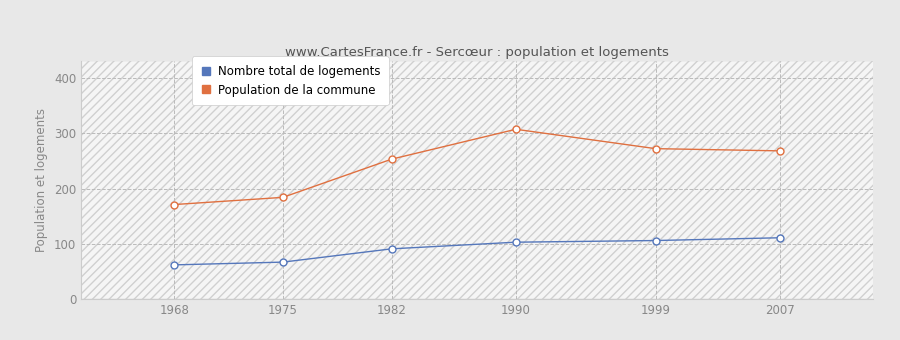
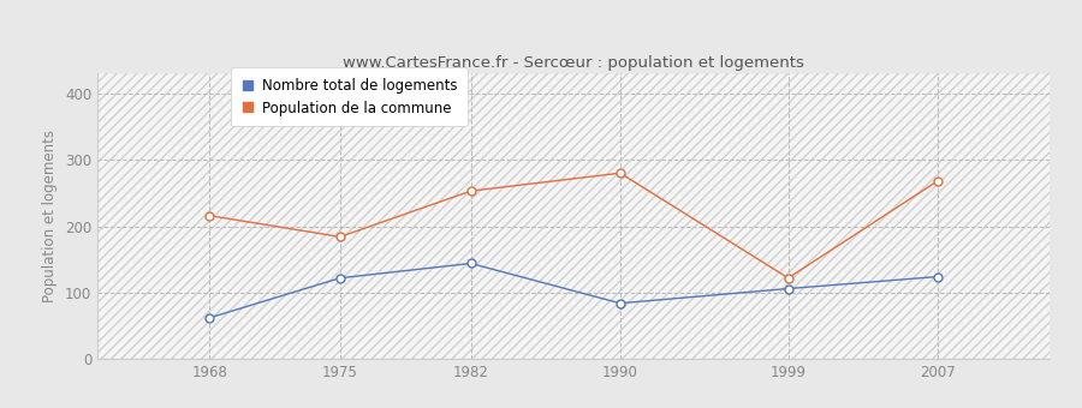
Population de la commune/1968: 171 -> 216
Nombre total de logements/1975: 67 -> 122
Nombre total de logements/1982: 91 -> 144
Nombre total de logements/1990: 103 -> 84
Population de la commune/1990: 307 -> 280
Population de la commune/1999: 272 -> 122
Nombre total de logements/2007: 111 -> 124
